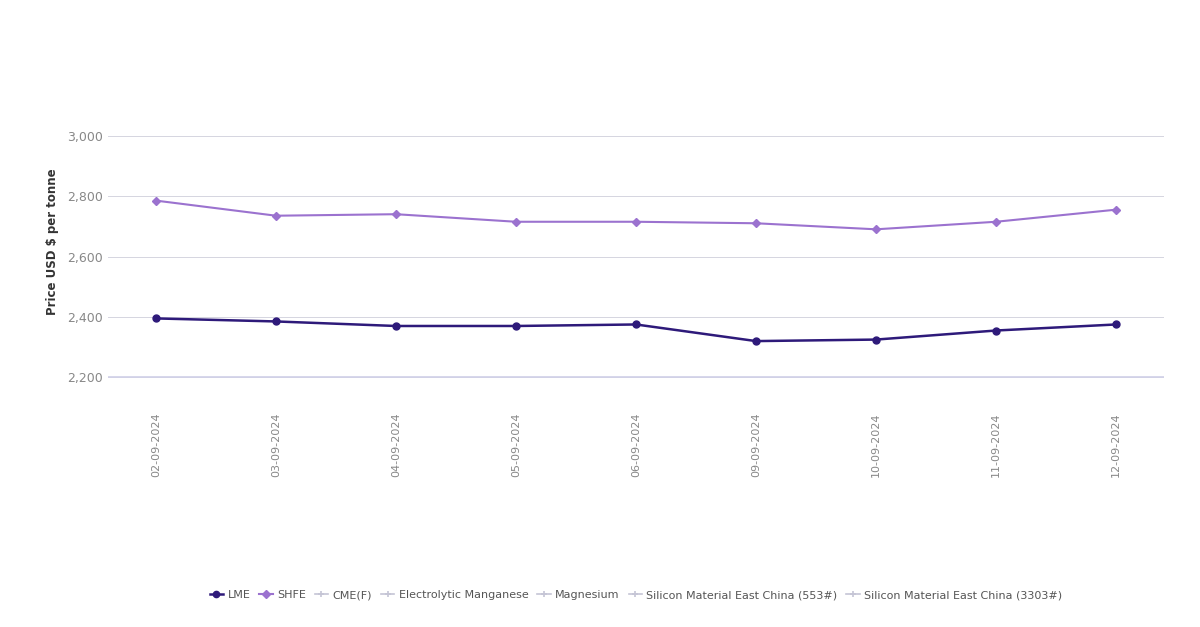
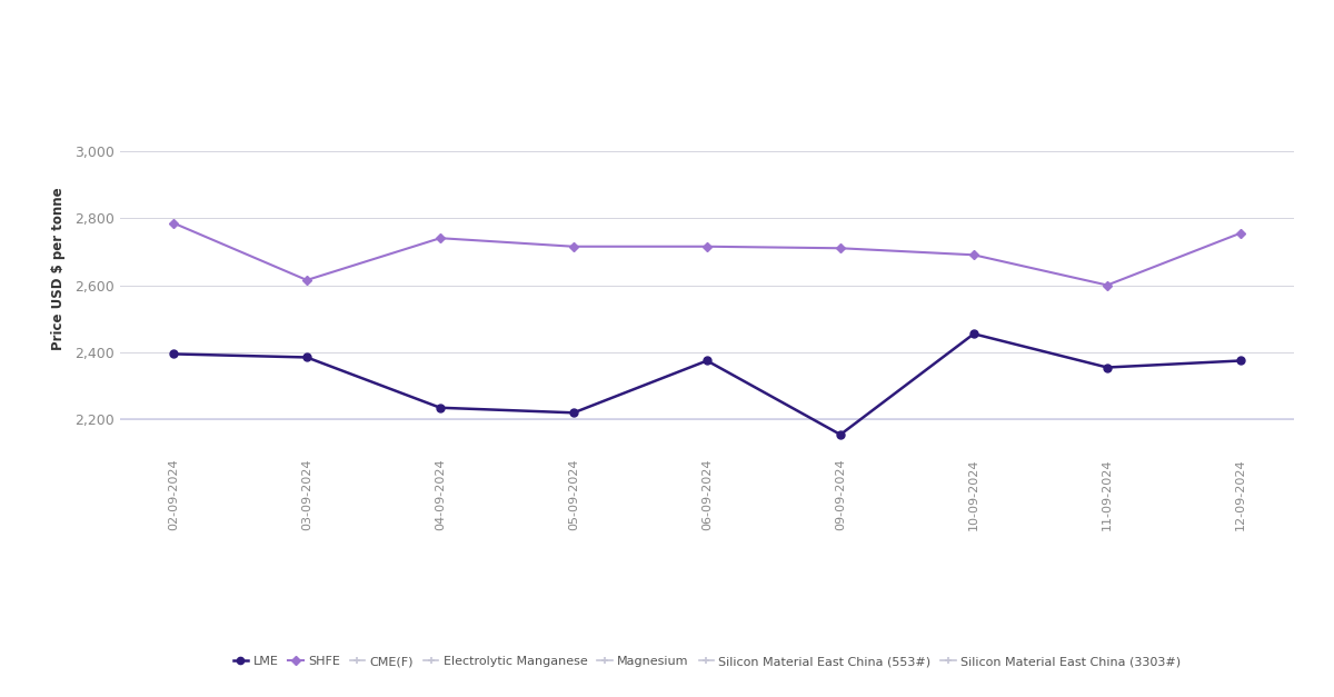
SHFE/03-09-2024: 2,735 -> 2,615
LME/04-09-2024: 2,370 -> 2,235
LME/05-09-2024: 2,370 -> 2,220
LME/09-09-2024: 2,320 -> 2,155
LME/10-09-2024: 2,325 -> 2,455
SHFE/11-09-2024: 2,715 -> 2,600
